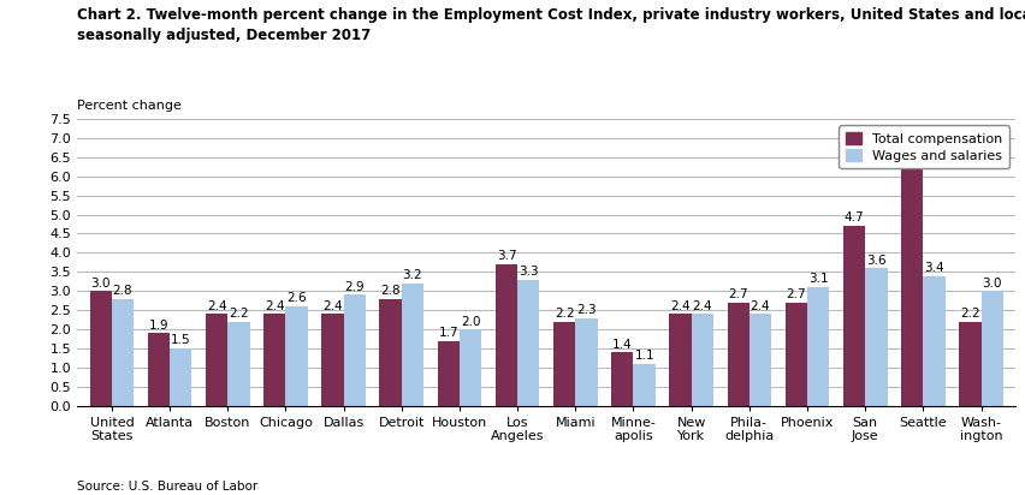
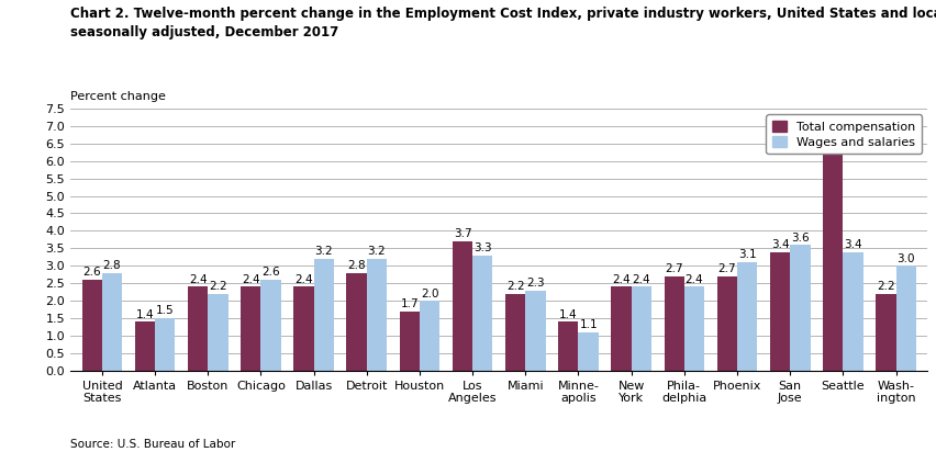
Total compensation/United States: 3.0 -> 2.6
Total compensation/Atlanta: 1.9 -> 1.4
Wages and salaries/Dallas: 2.9 -> 3.2
Total compensation/San Jose: 4.7 -> 3.4
